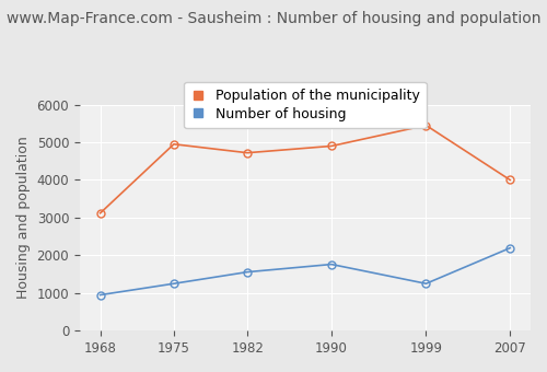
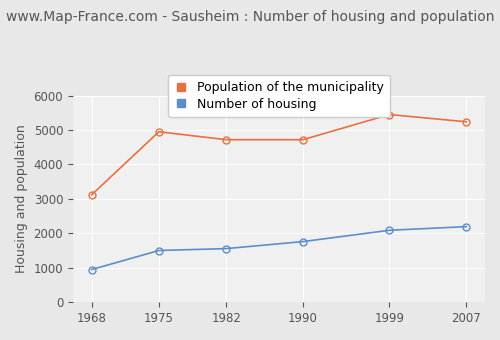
Number of housing/1975: 1250 -> 1500
Population of the municipality/1990: 4900 -> 4720
Number of housing/1999: 1250 -> 2090
Population of the municipality/2007: 4000 -> 5240
